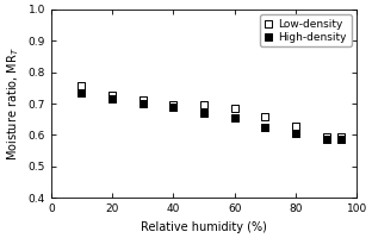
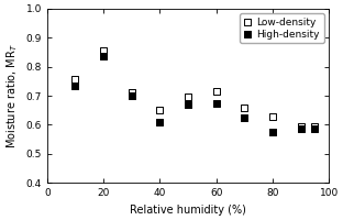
Low-density/20: 0.725 -> 0.855
High-density/20: 0.715 -> 0.835
Low-density/40: 0.695 -> 0.650
High-density/40: 0.690 -> 0.610
Low-density/60: 0.685 -> 0.715
High-density/60: 0.655 -> 0.675
High-density/80: 0.605 -> 0.575
